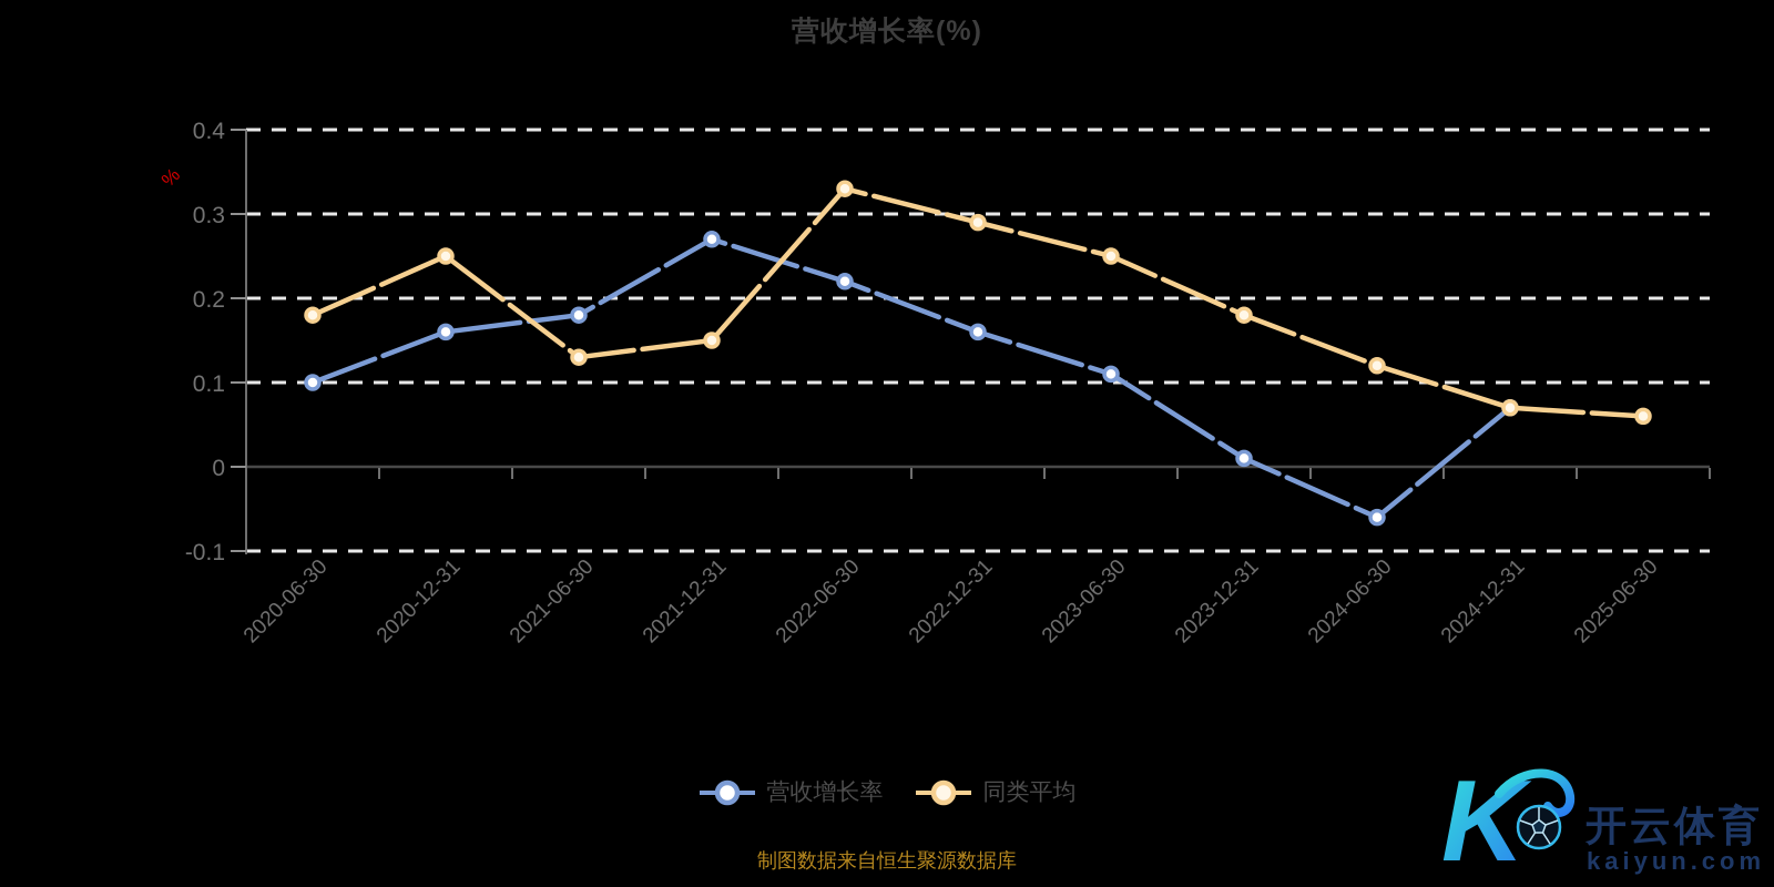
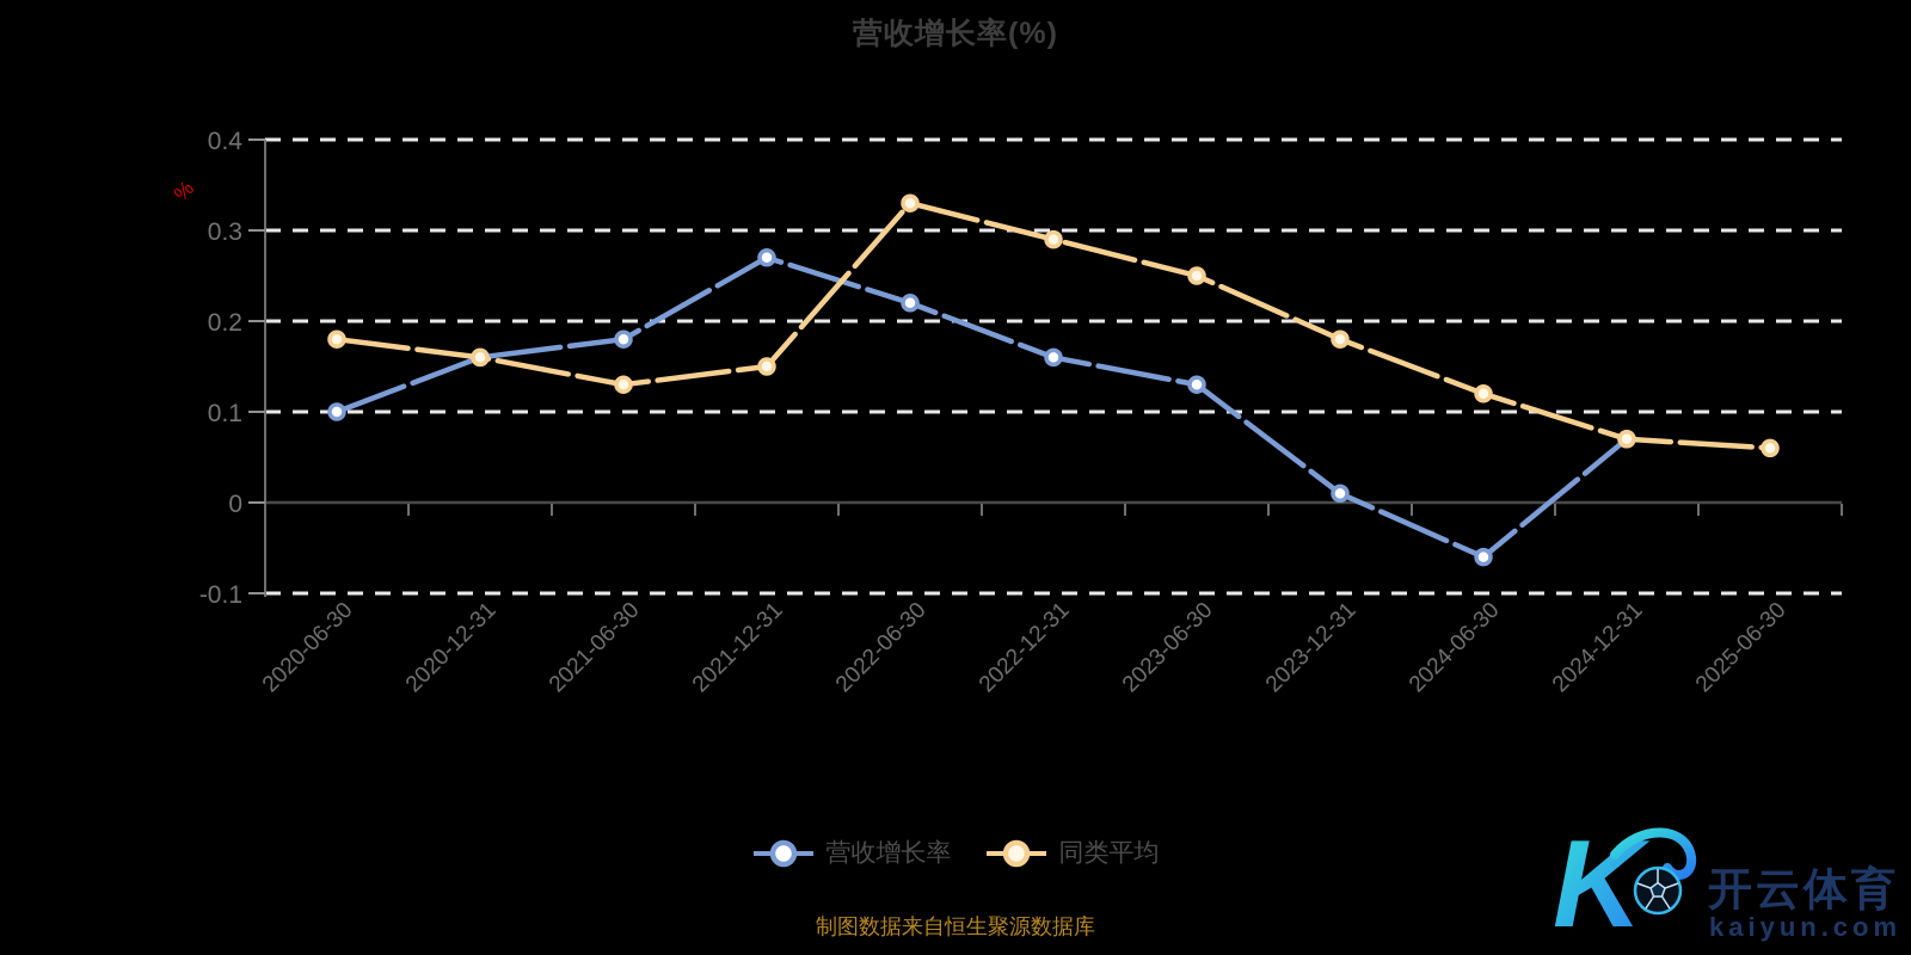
同类平均/2020-12-31: 0.25 -> 0.16
营收增长率/2023-06-30: 0.11 -> 0.13
